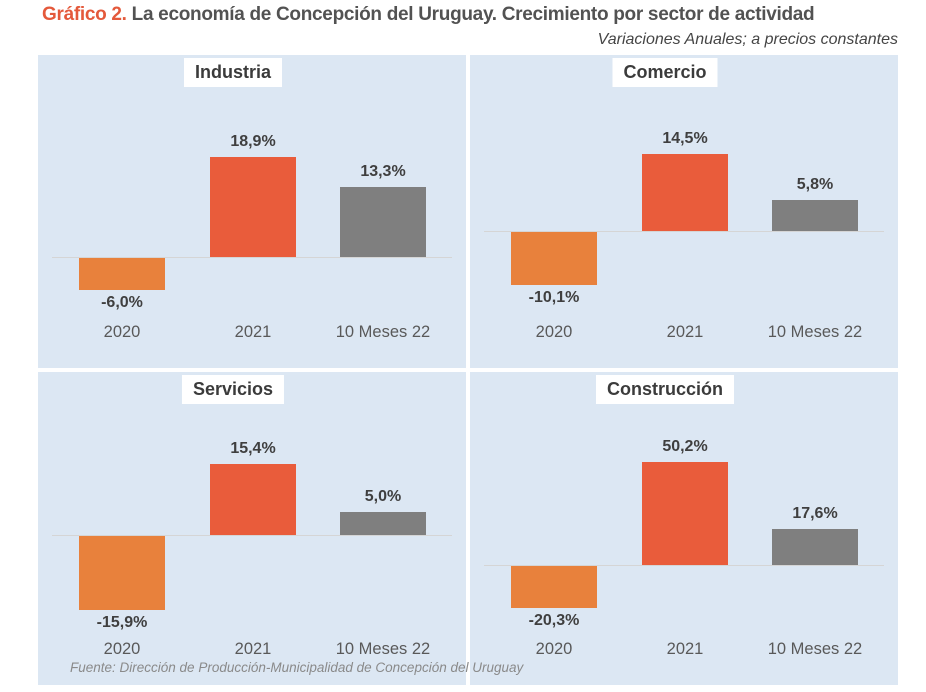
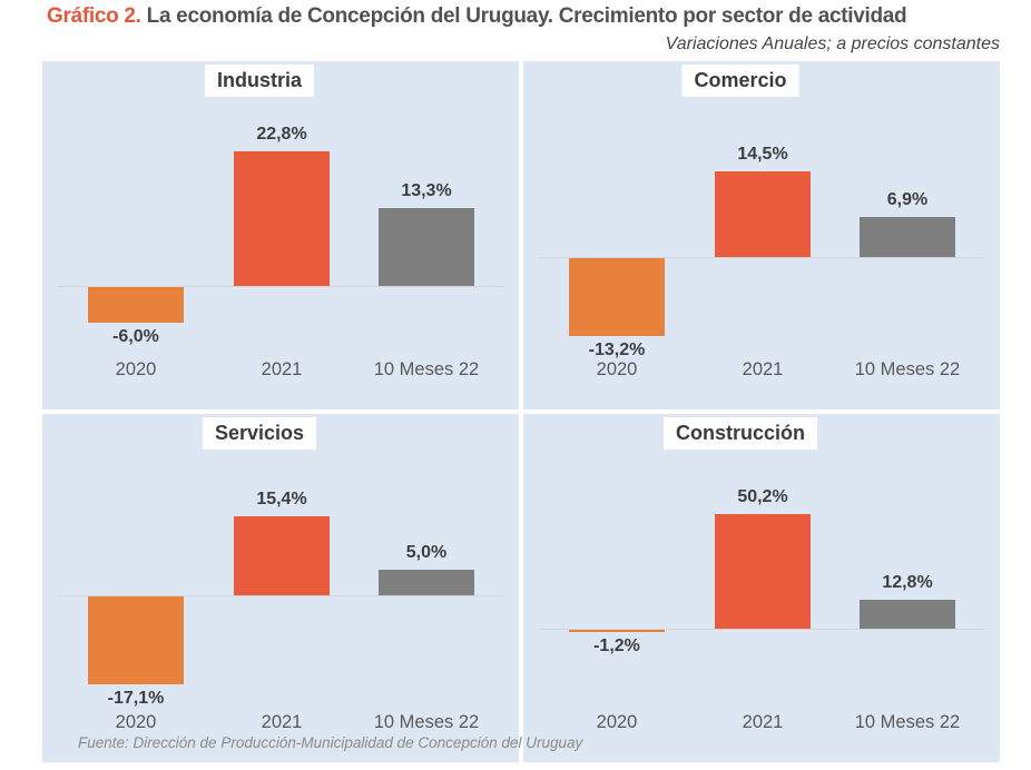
Industria/2021: 18,9% -> 22,8%
Comercio/2020: -10,1% -> -13,2%
Comercio/10 Meses 22: 5,8% -> 6,9%
Servicios/2020: -15,9% -> -17,1%
Construcción/2020: -20,3% -> -1,2%
Construcción/10 Meses 22: 17,6% -> 12,8%
